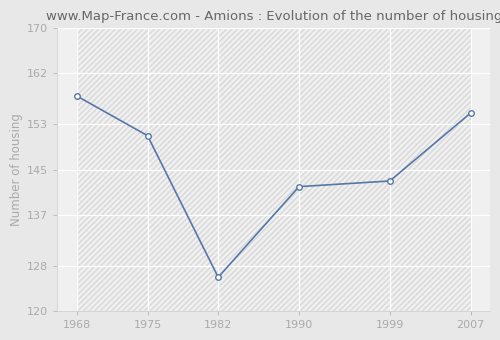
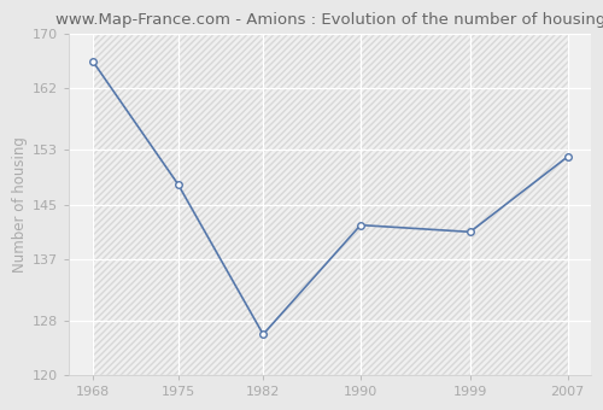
1968: 158 -> 166
1975: 151 -> 148
1999: 143 -> 141
2007: 155 -> 152
